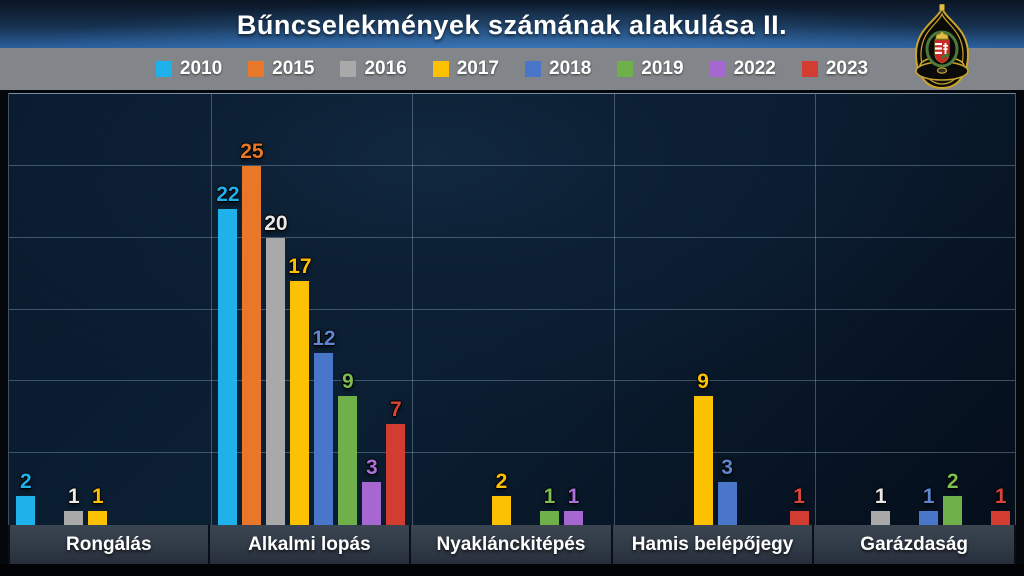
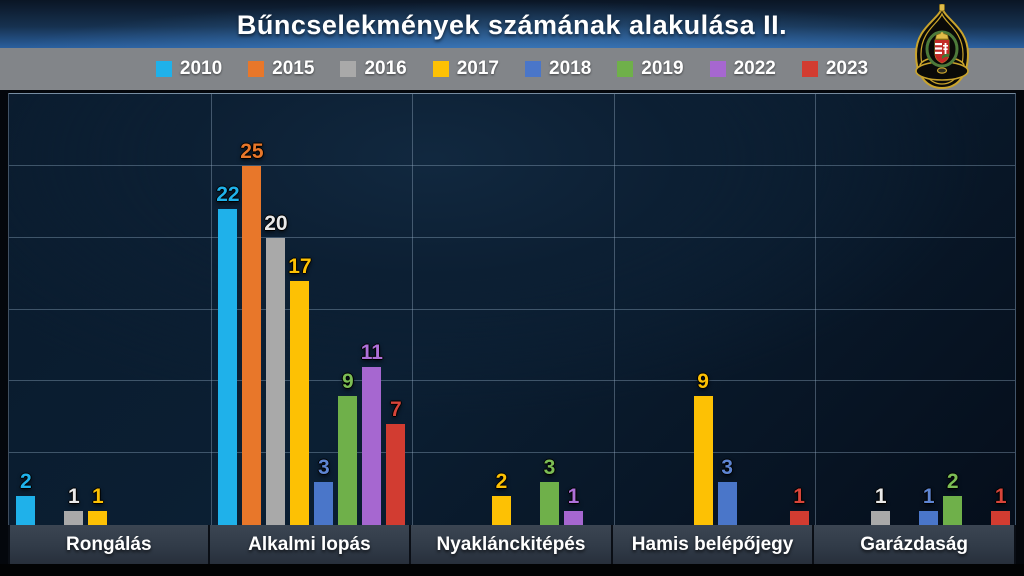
2018/Alkalmi lopás: 12 -> 3
2022/Alkalmi lopás: 3 -> 11
2019/Nyaklánckitépés: 1 -> 3
